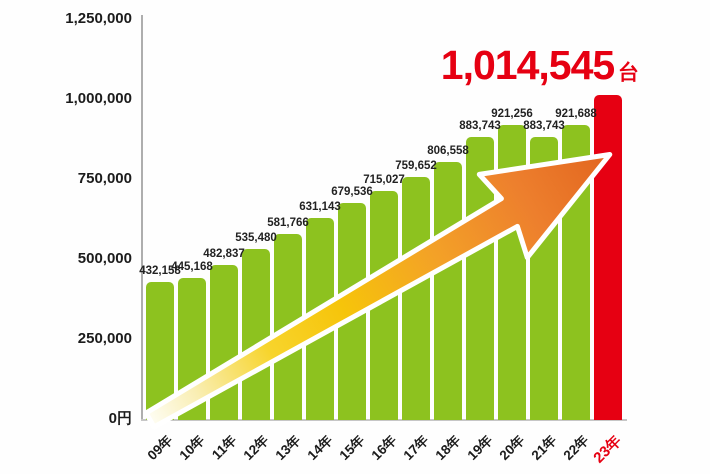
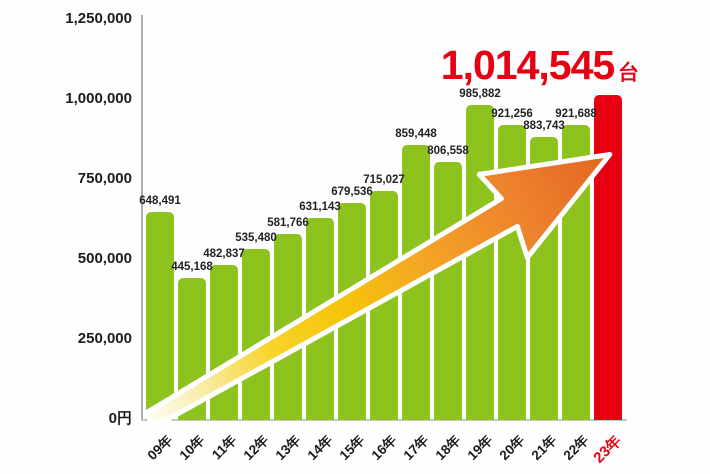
09年: 432,158 -> 648,491
17年: 759,652 -> 859,448
19年: 883,743 -> 985,882
